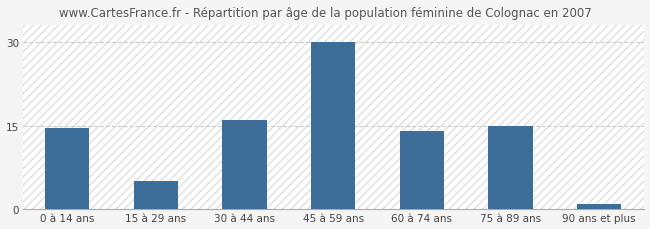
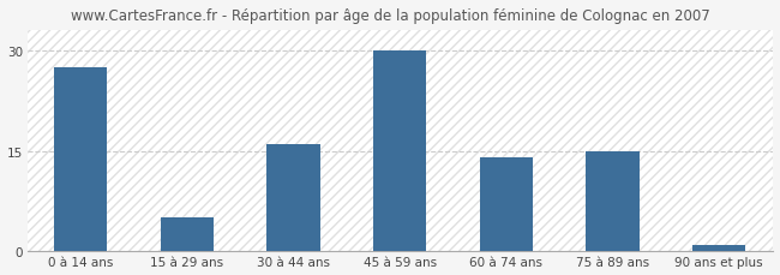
0 à 14 ans: 14.5 -> 27.4
